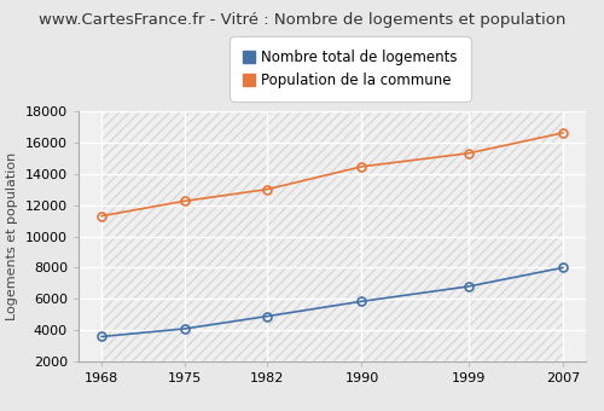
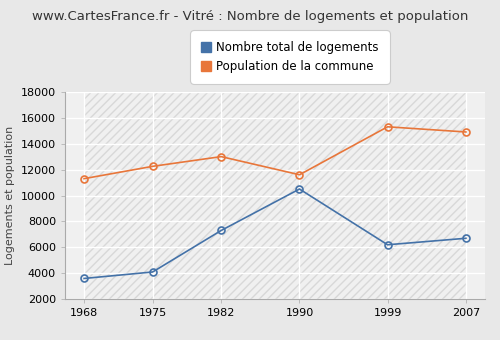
Nombre total de logements/1982: 4900 -> 7300
Nombre total de logements/1990: 5800 -> 10500
Population de la commune/1990: 14400 -> 11600
Nombre total de logements/1999: 6800 -> 6200
Nombre total de logements/2007: 8000 -> 6700
Population de la commune/2007: 16600 -> 14900
